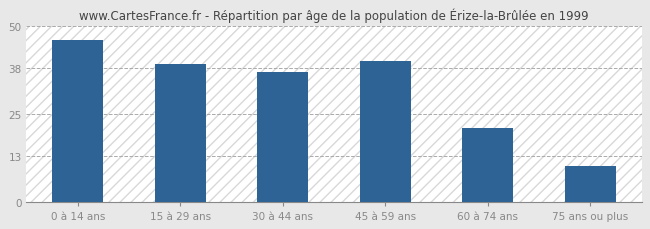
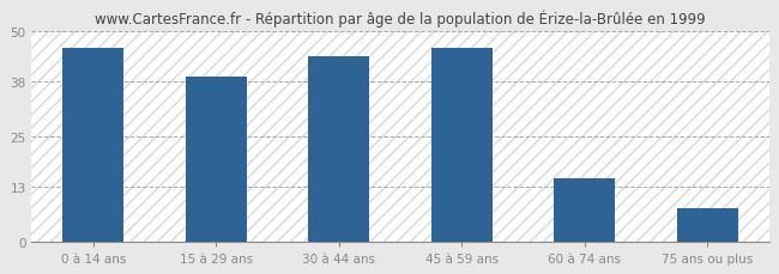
30 à 44 ans: 37 -> 44
45 à 59 ans: 40 -> 46
60 à 74 ans: 21 -> 15
75 ans ou plus: 10 -> 8
